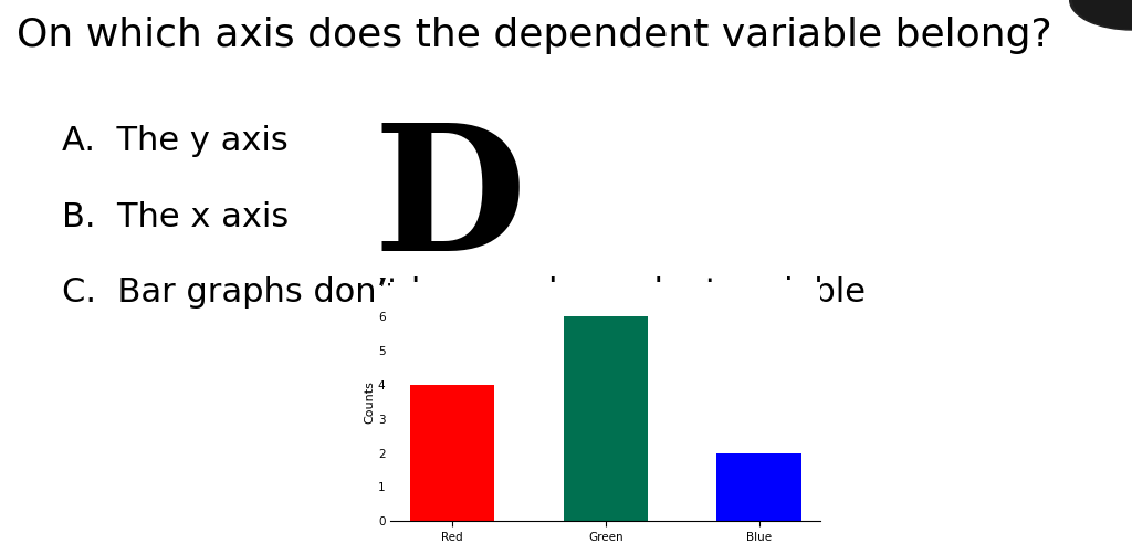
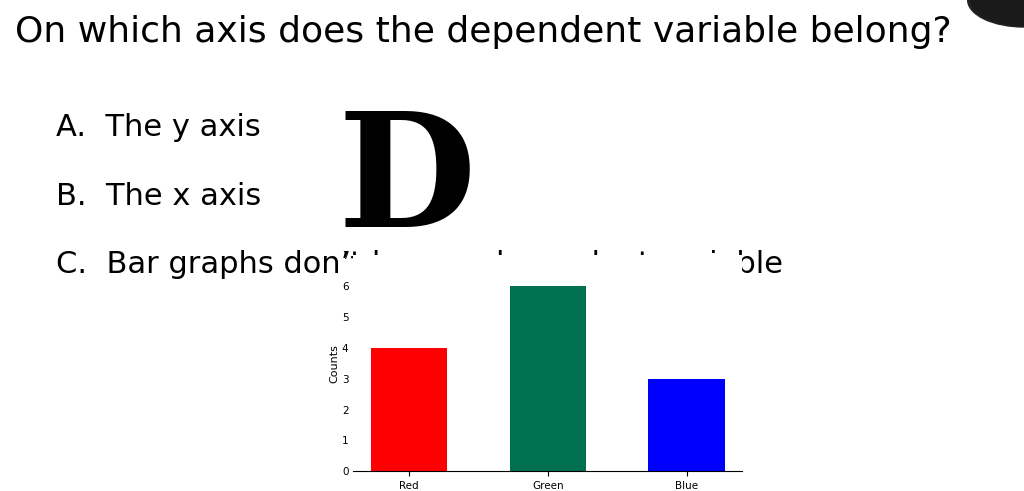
Blue: 2 -> 3
